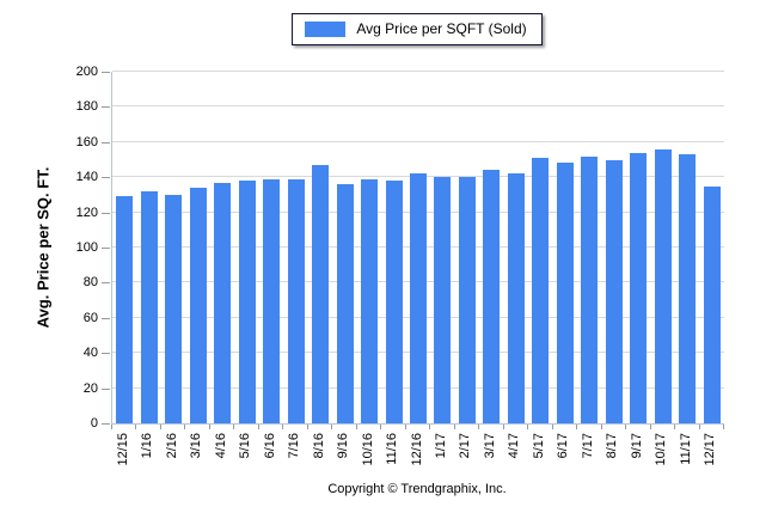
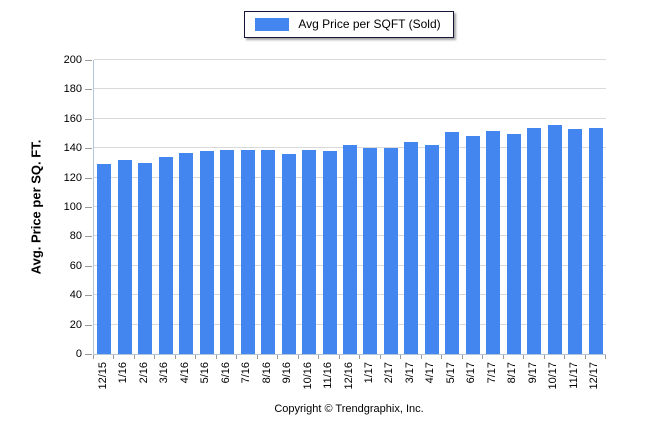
8/16: 147 -> 139
12/17: 135 -> 154
